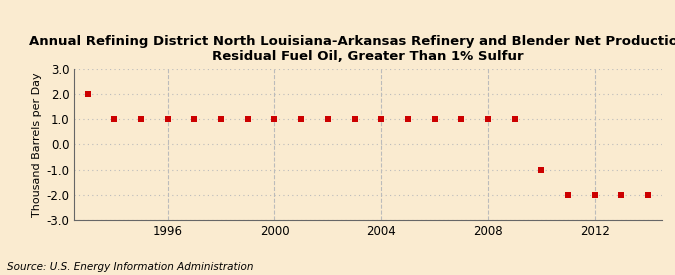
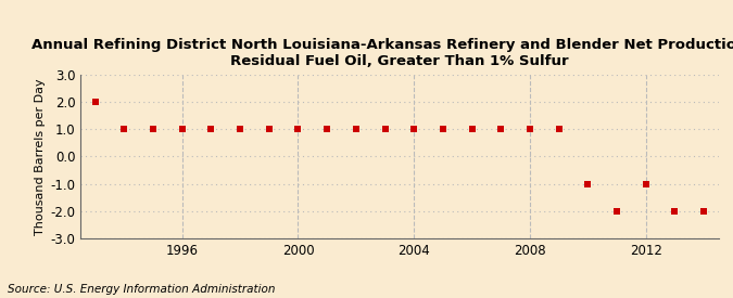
2012: -2 -> -1
